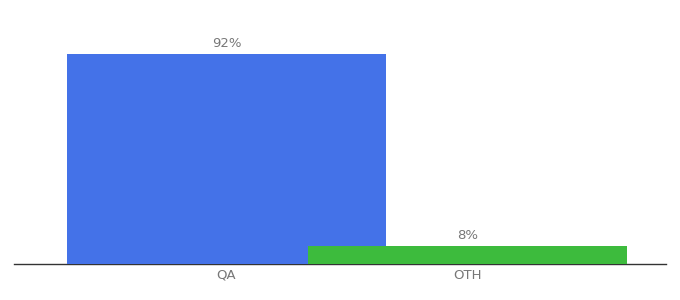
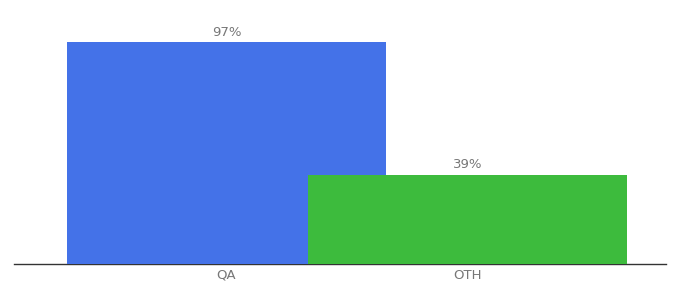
QA: 92% -> 97%
OTH: 8% -> 39%
